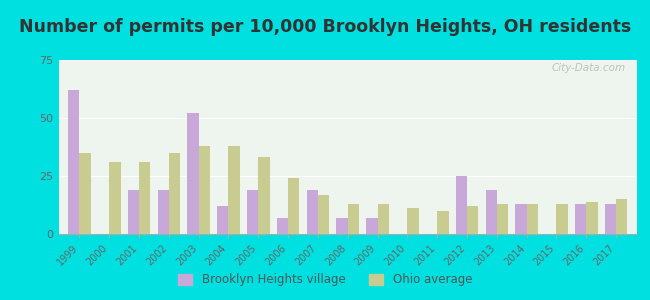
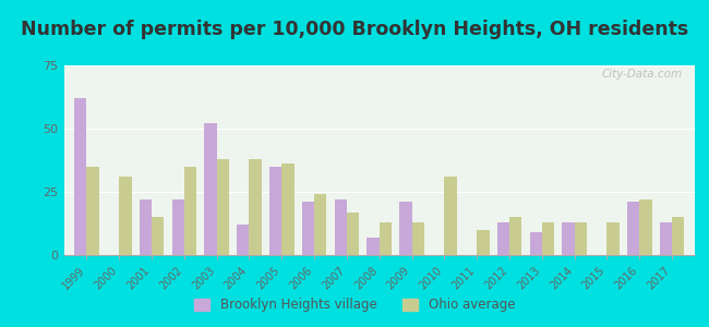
Brooklyn Heights village/2001: 19 -> 22
Ohio average/2001: 31 -> 15
Brooklyn Heights village/2002: 19 -> 22
Brooklyn Heights village/2005: 19 -> 35
Ohio average/2005: 33 -> 36
Brooklyn Heights village/2006: 7 -> 21
Brooklyn Heights village/2007: 19 -> 22
Brooklyn Heights village/2009: 7 -> 21
Ohio average/2010: 11 -> 31
Brooklyn Heights village/2012: 25 -> 13
Ohio average/2012: 12 -> 15
Brooklyn Heights village/2013: 19 -> 9
Brooklyn Heights village/2016: 13 -> 21
Ohio average/2016: 14 -> 22
